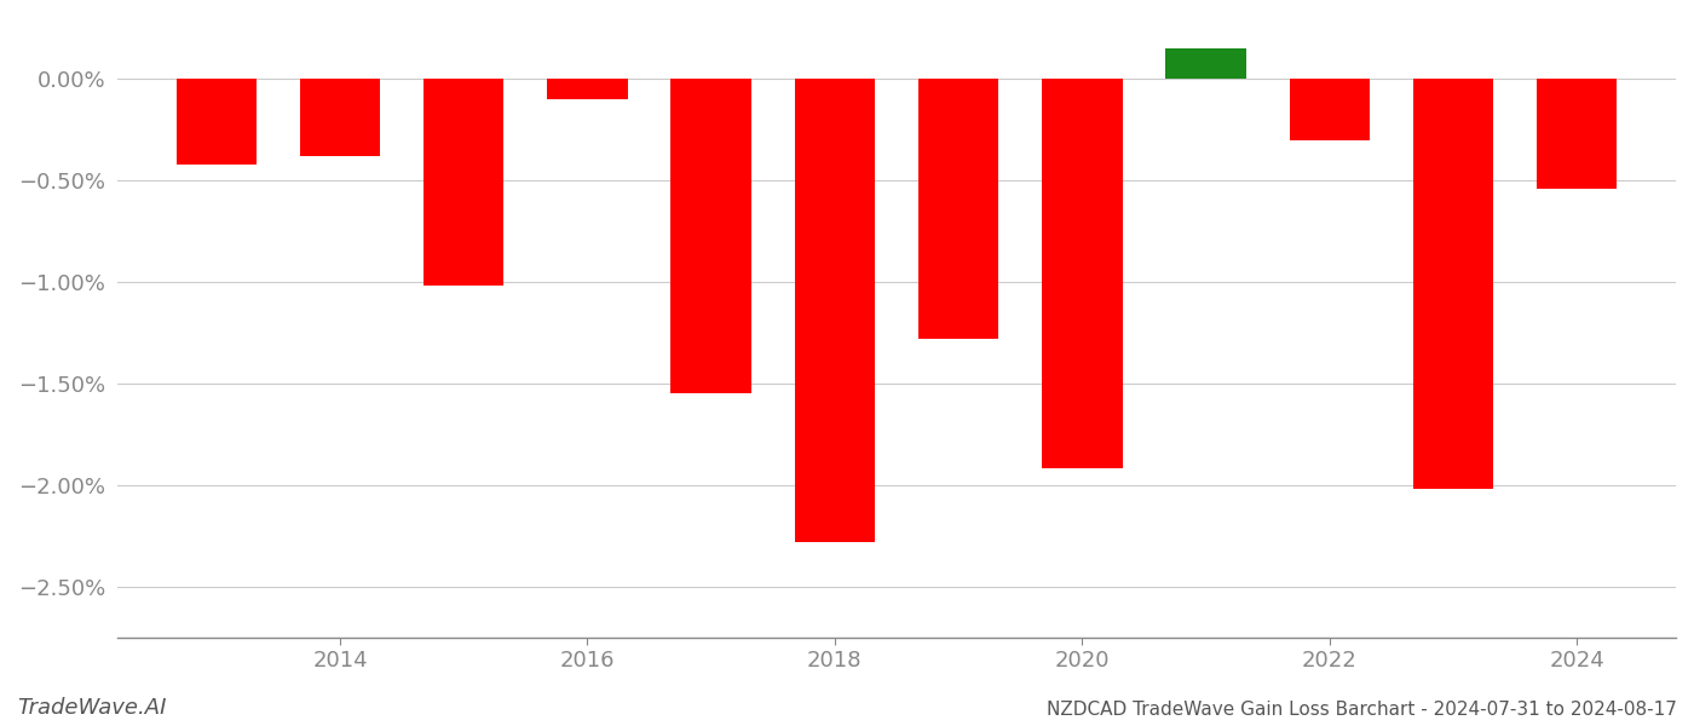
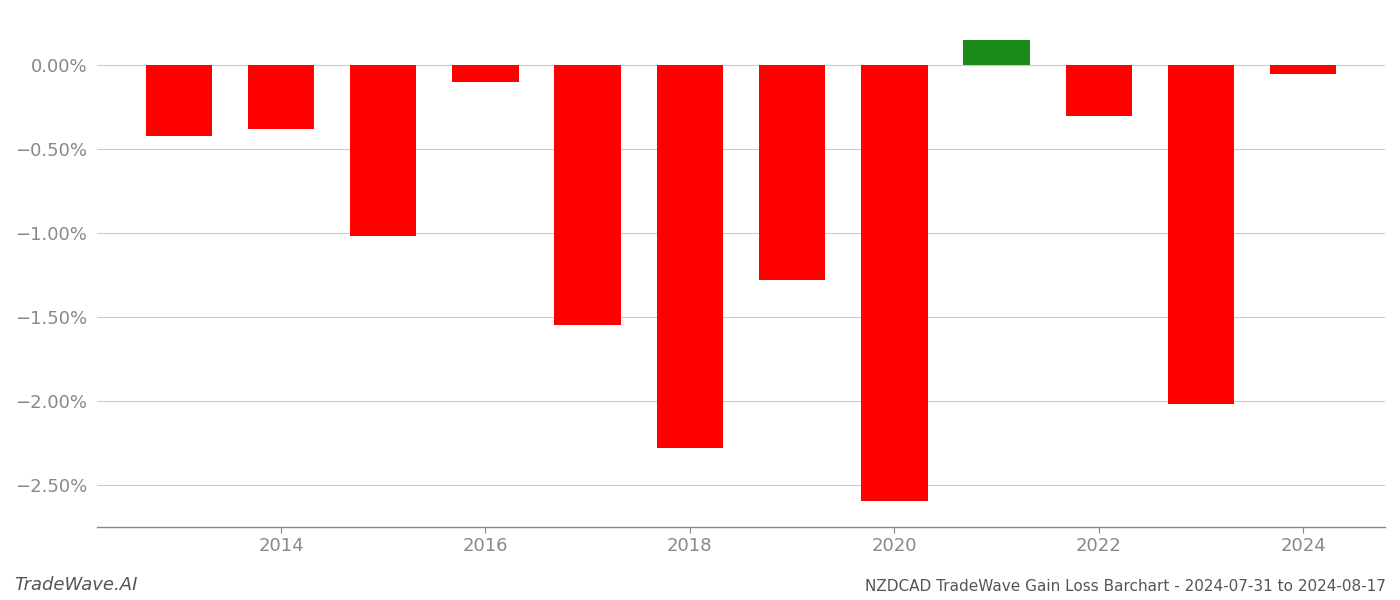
2020: -1.92% -> -2.60%
2024: -0.54% -> -0.05%
